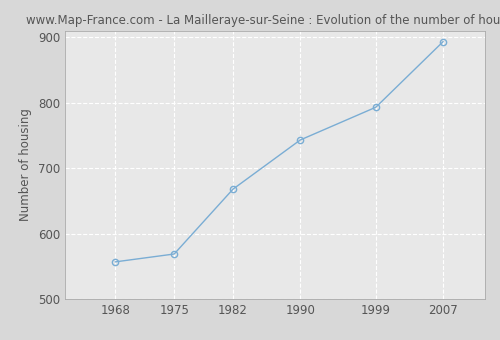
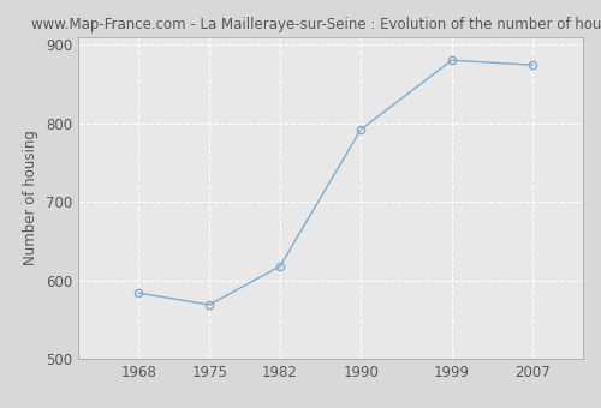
1968: 557 -> 584
1982: 668 -> 618
1990: 743 -> 792
1999: 793 -> 880
2007: 893 -> 874
